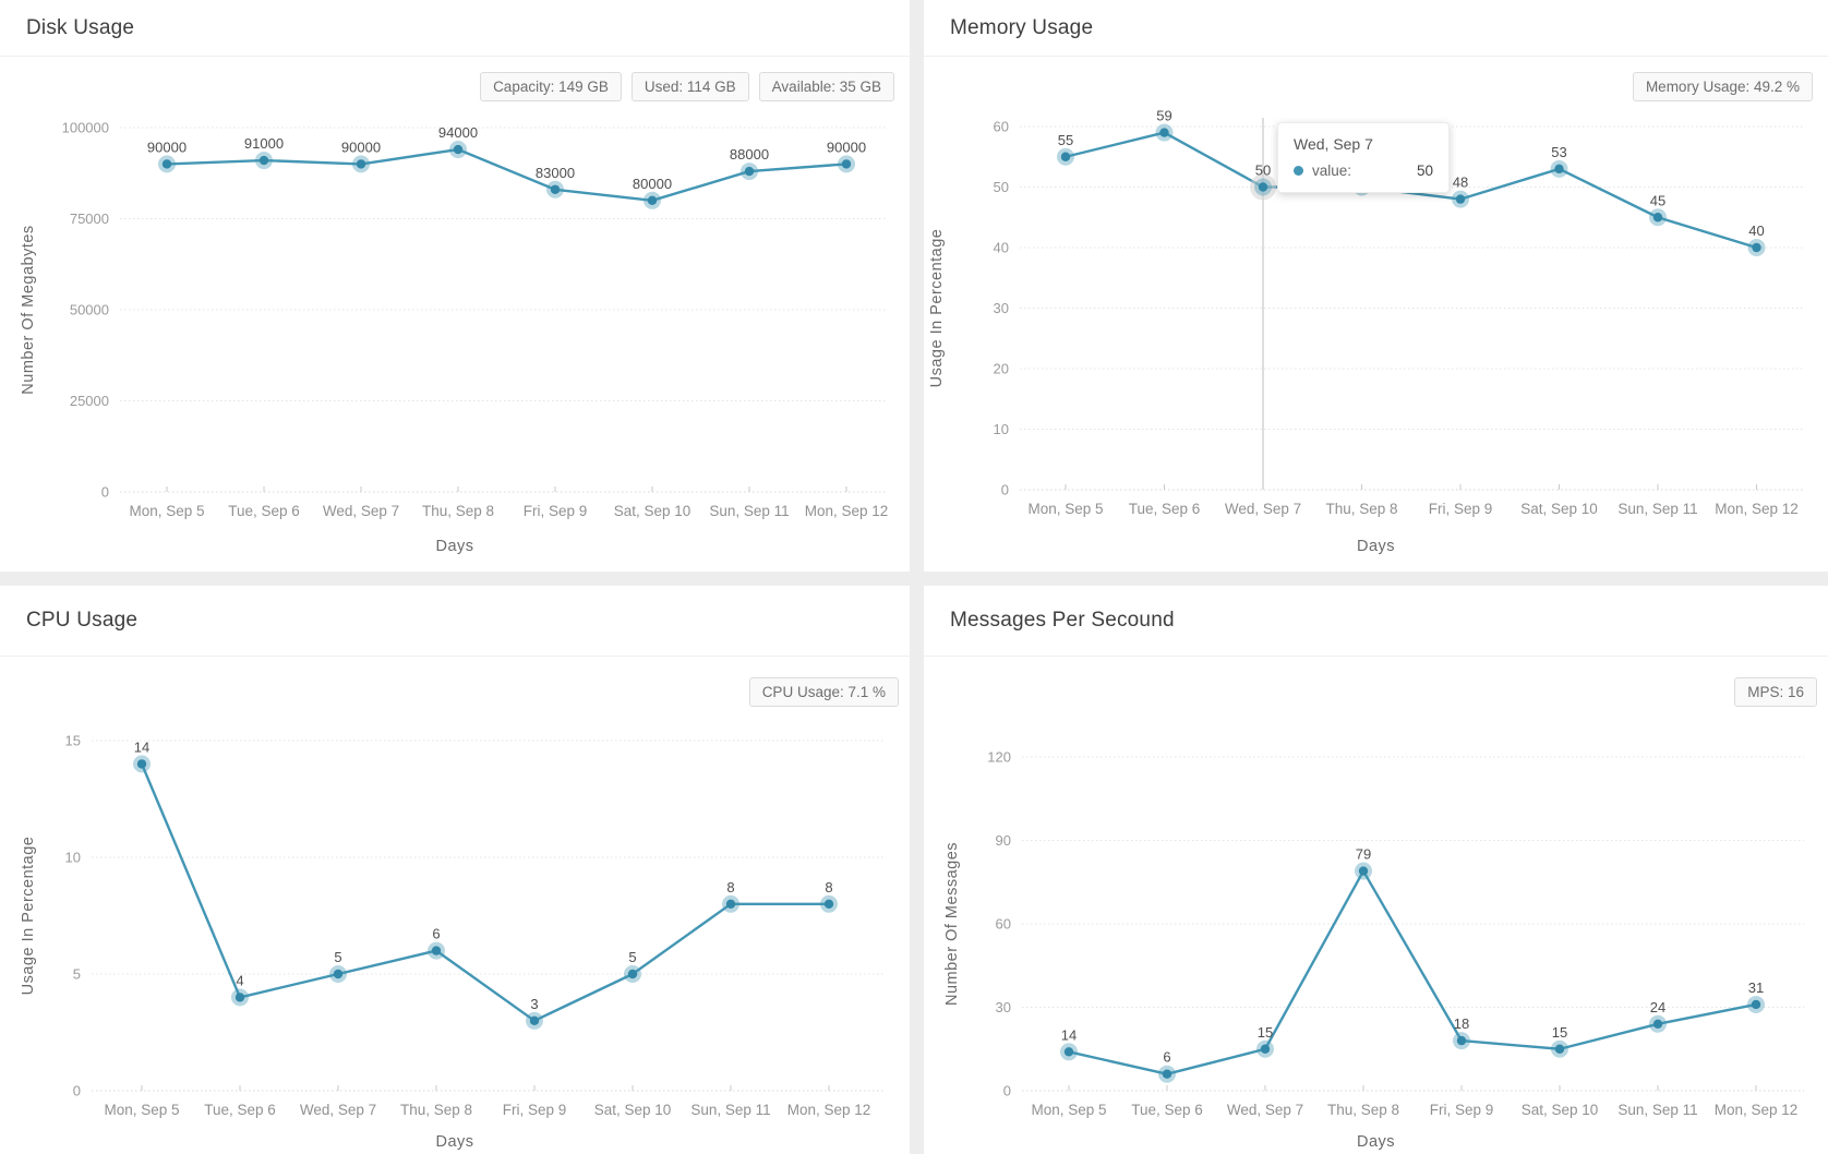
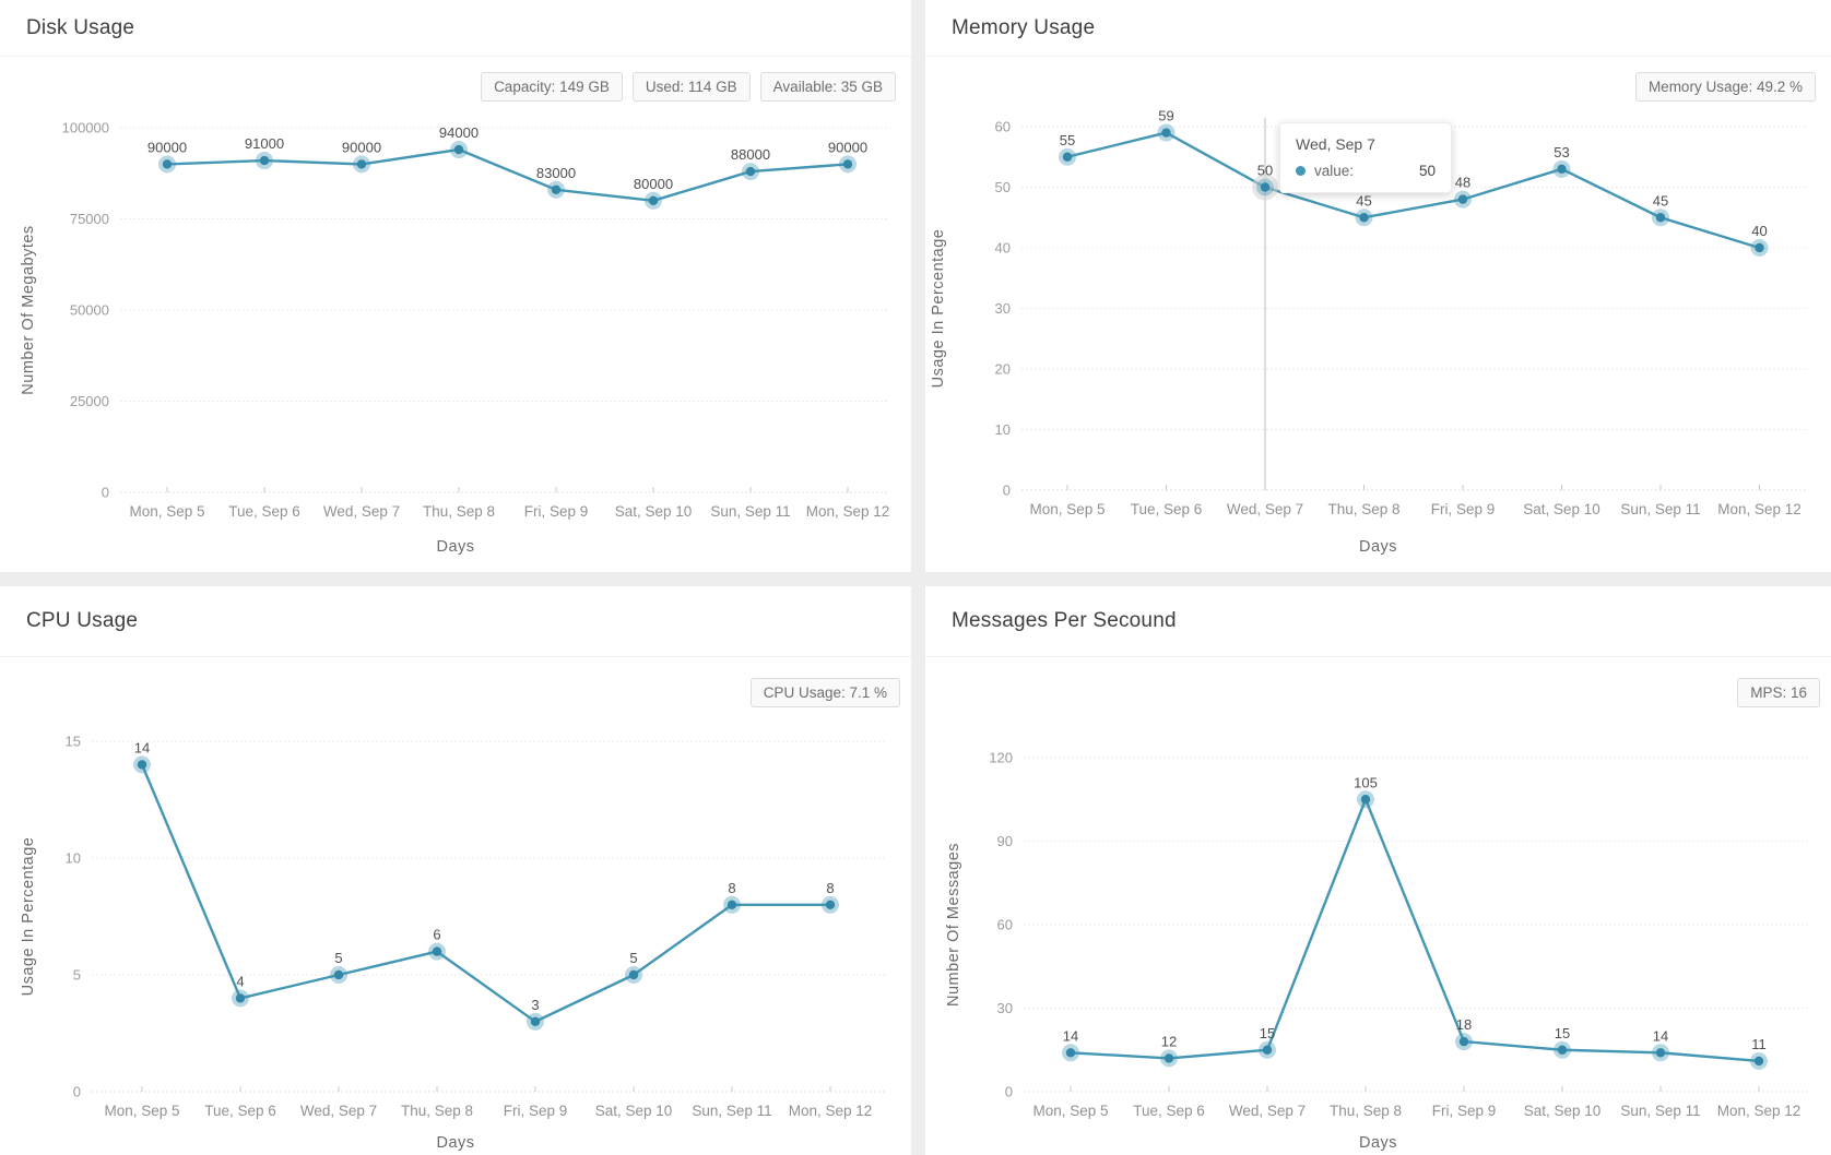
Memory Usage/Thu, Sep 8: 50 -> 45
Messages Per Secound/Tue, Sep 6: 6 -> 12
Messages Per Secound/Thu, Sep 8: 79 -> 105
Messages Per Secound/Sun, Sep 11: 24 -> 14
Messages Per Secound/Mon, Sep 12: 31 -> 11
